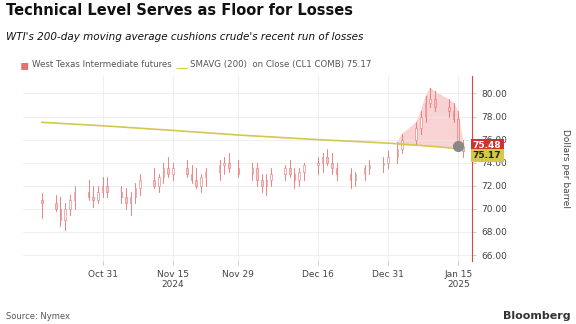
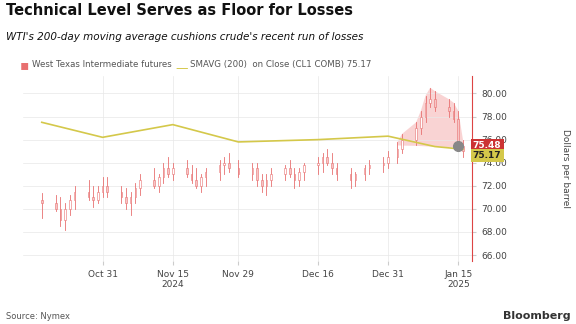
Oct 31: 77.2 -> 76.2
Nov 15 2024: 76.8 -> 77.3
Nov 29: 76.4 -> 75.8
Dec 31: 75.7 -> 76.3
